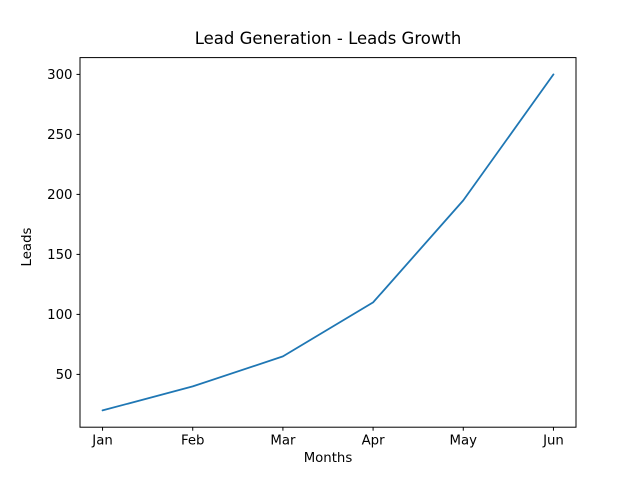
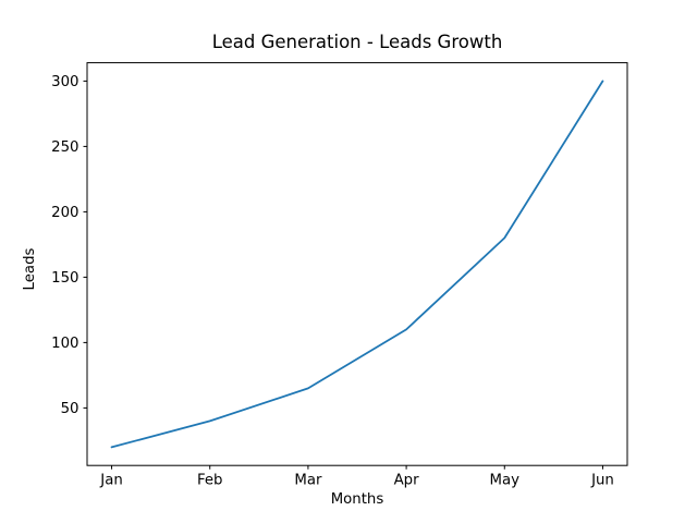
May: 195 -> 180
